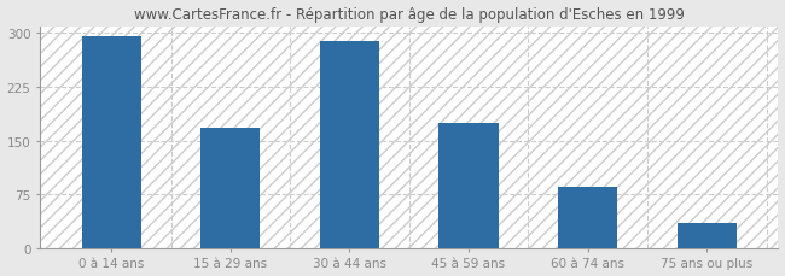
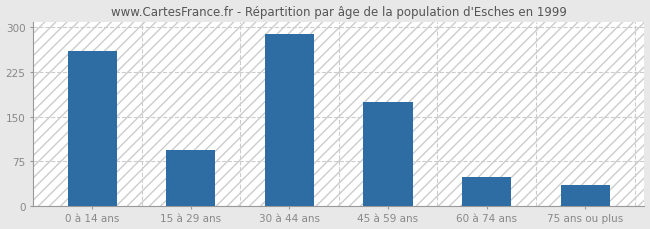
0 à 14 ans: 295 -> 260
15 à 29 ans: 168 -> 94
60 à 74 ans: 86 -> 48
